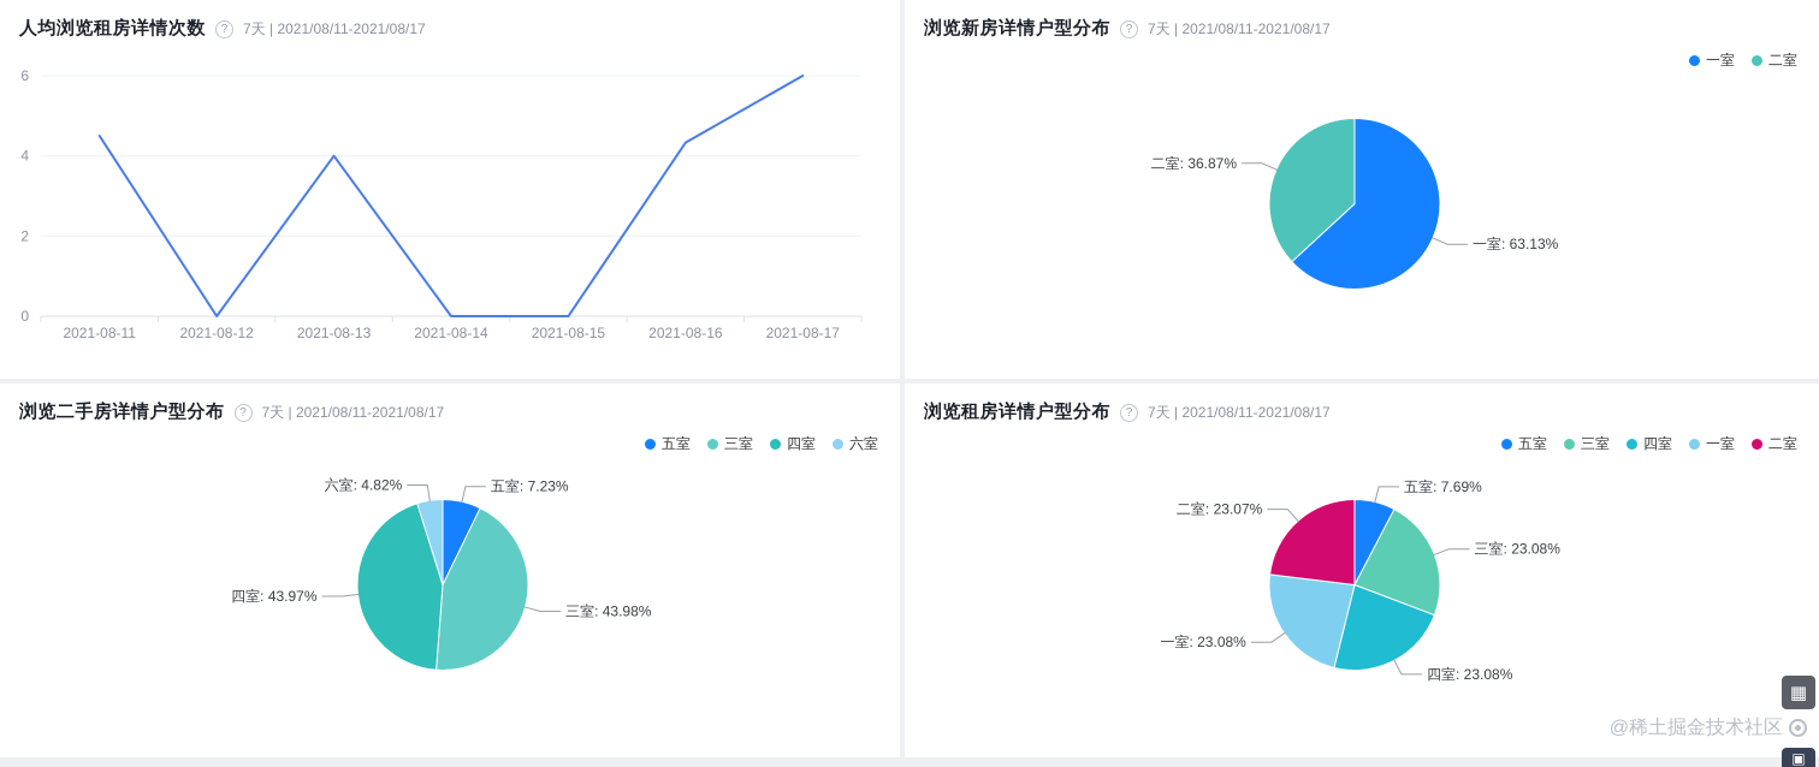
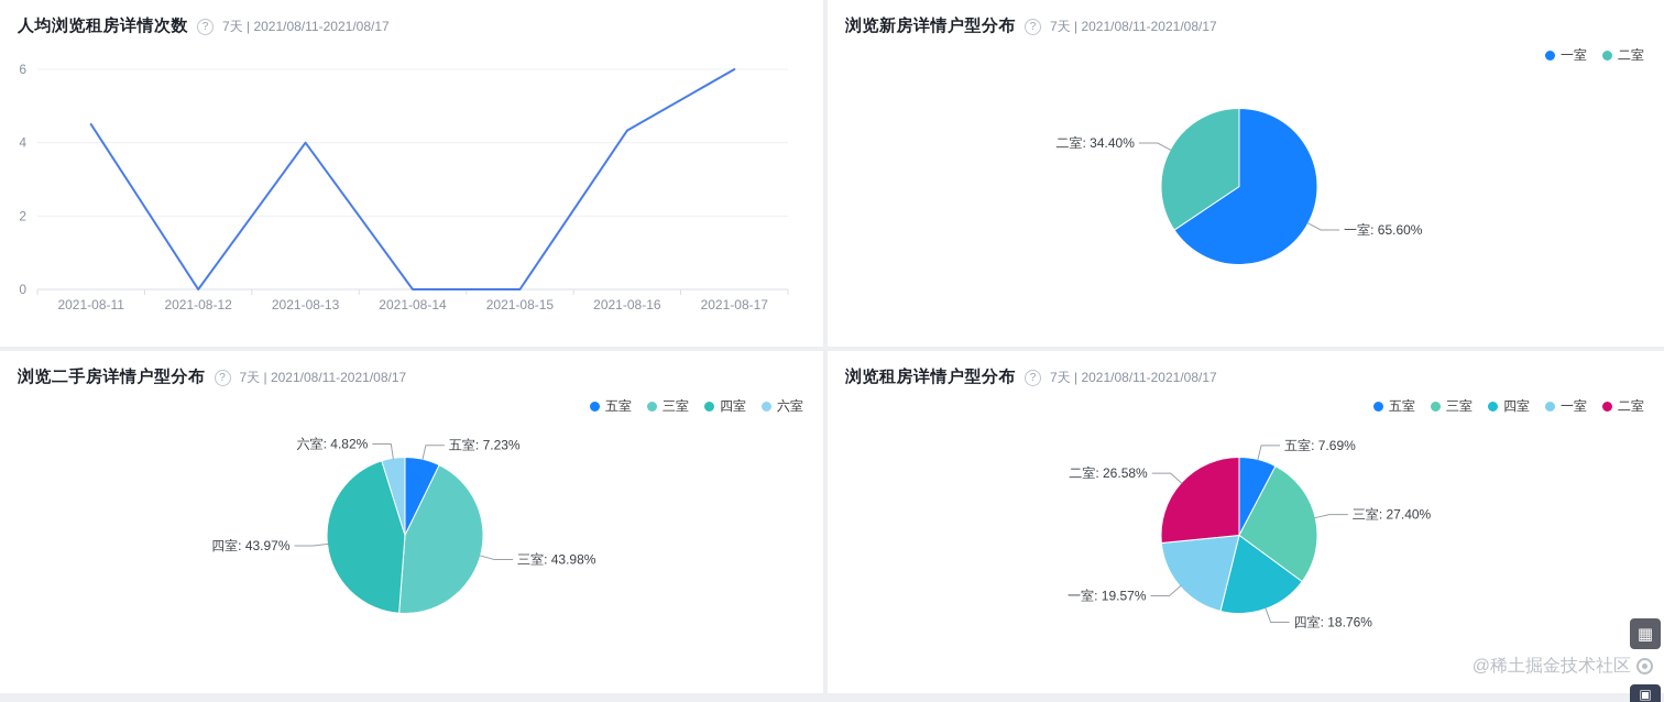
浏览新房详情户型分布/一室: 63.13% -> 65.60%
浏览新房详情户型分布/二室: 36.87% -> 34.40%
浏览租房详情户型分布/三室: 23.08% -> 27.40%
浏览租房详情户型分布/四室: 23.08% -> 18.76%
浏览租房详情户型分布/一室: 23.08% -> 19.57%
浏览租房详情户型分布/二室: 23.07% -> 26.58%
